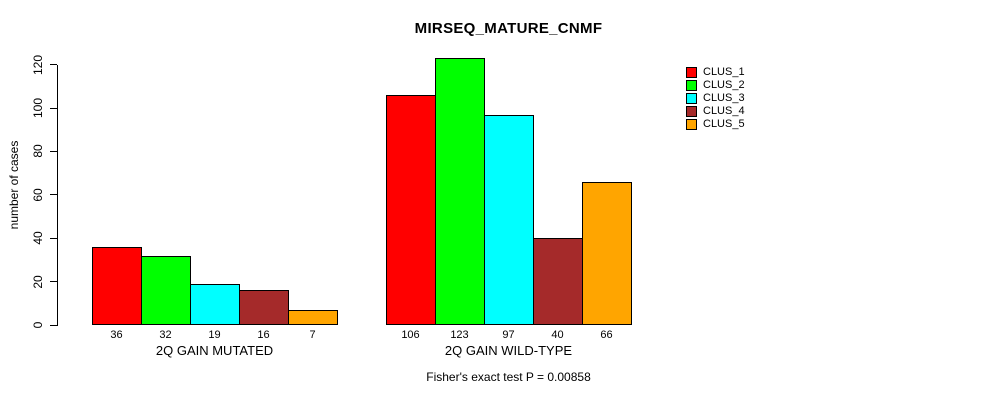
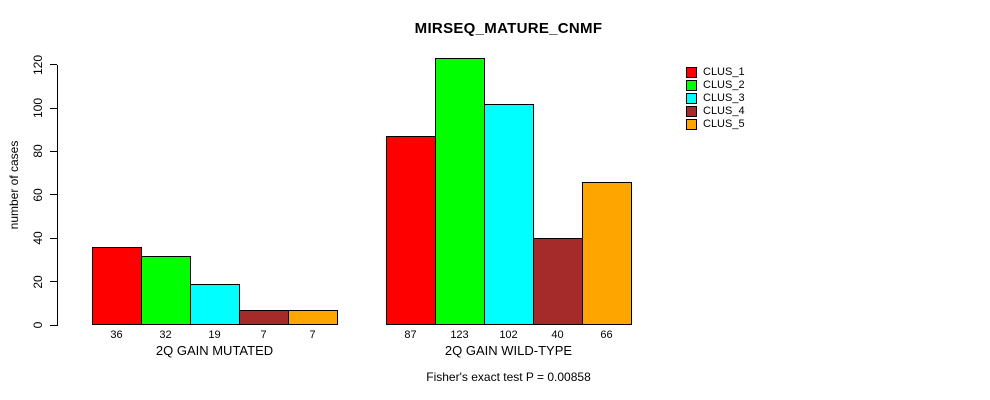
CLUS_4/2Q GAIN MUTATED: 16 -> 7
CLUS_1/2Q GAIN WILD-TYPE: 106 -> 87
CLUS_3/2Q GAIN WILD-TYPE: 97 -> 102
